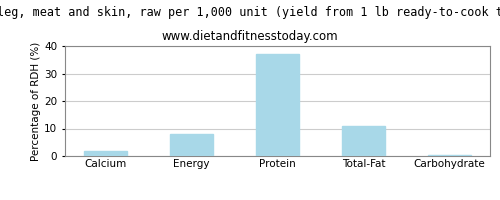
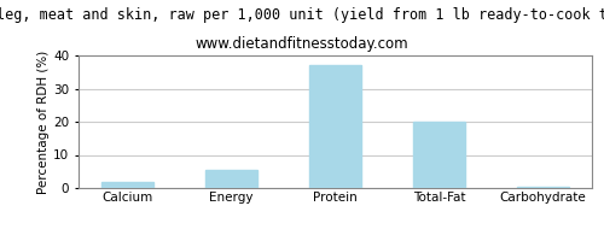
Energy: 8.0 -> 5.5
Total-Fat: 11.0 -> 20.0
